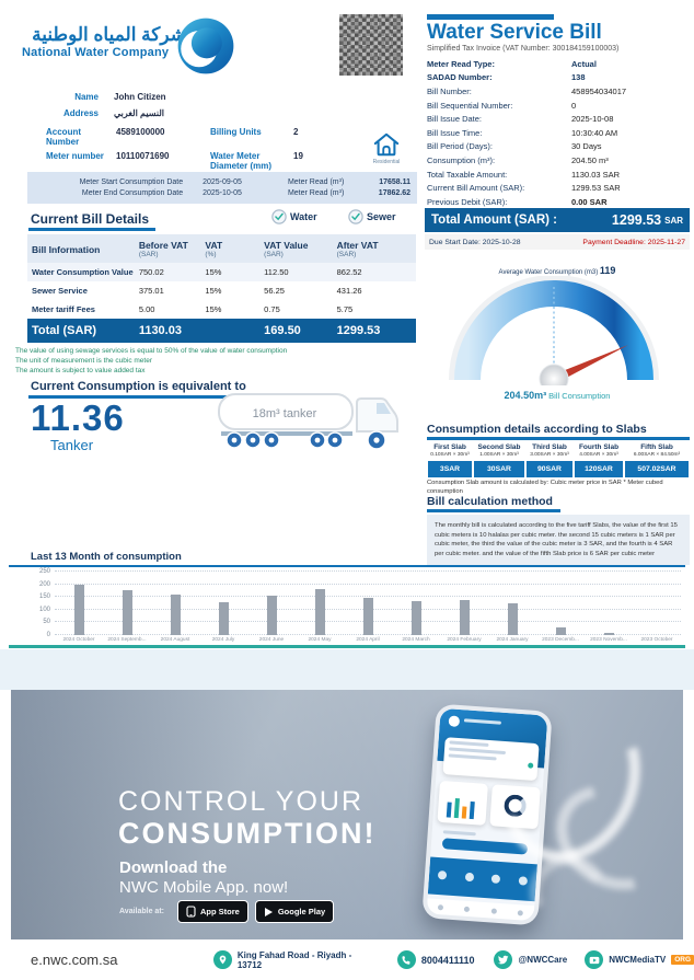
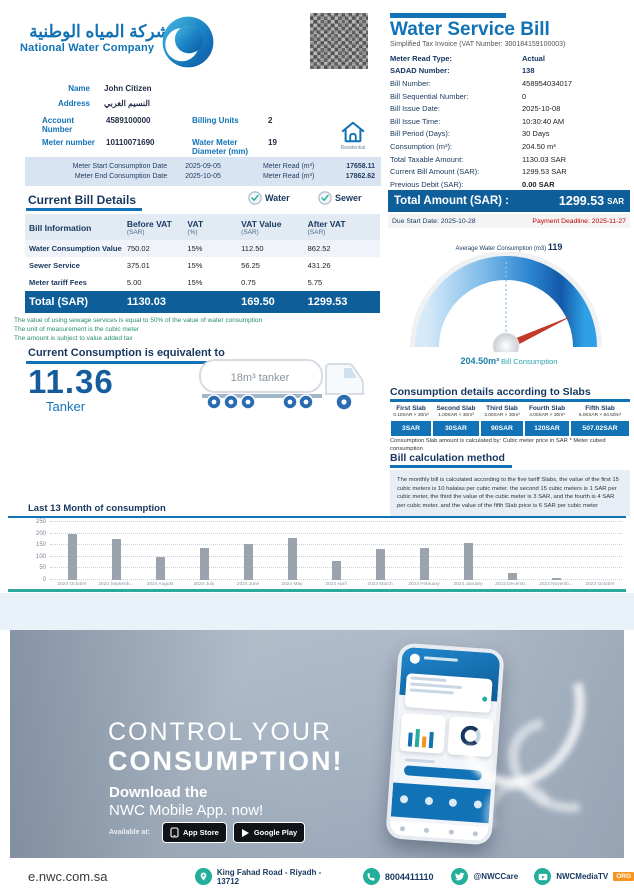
2024 August: 160 -> 100
2024 July: 130 -> 140
2024 April: 150 -> 80
2024 January: 130 -> 160
